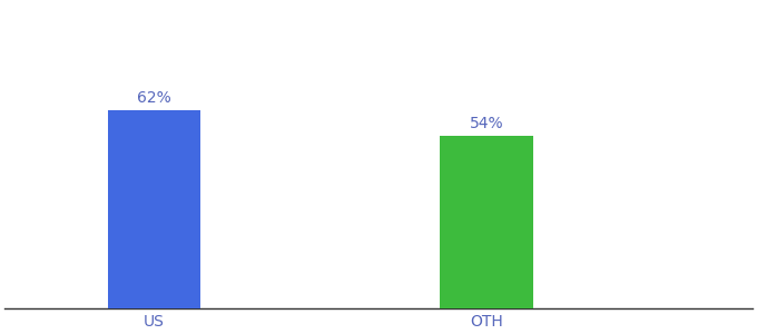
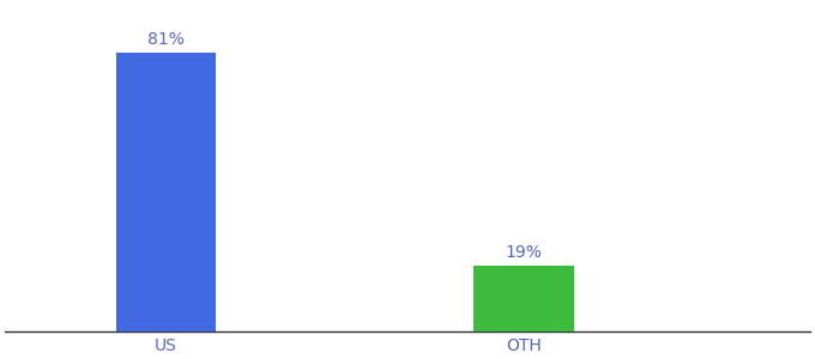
US: 62% -> 81%
OTH: 54% -> 19%
